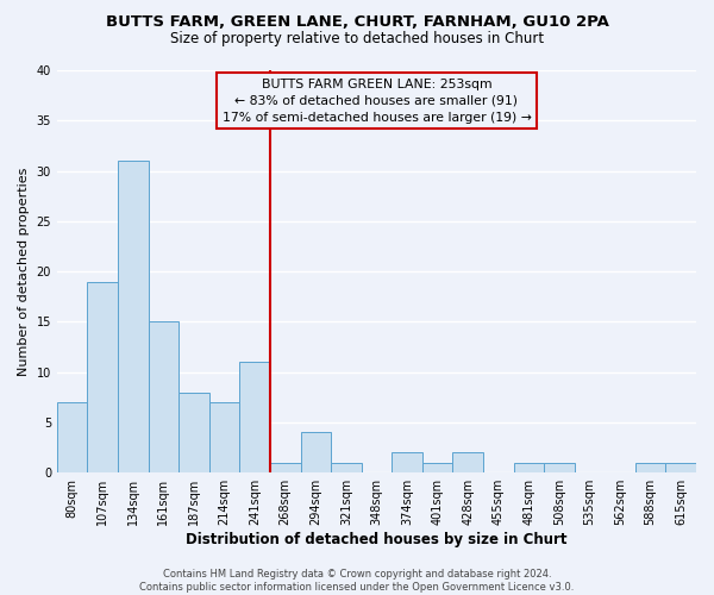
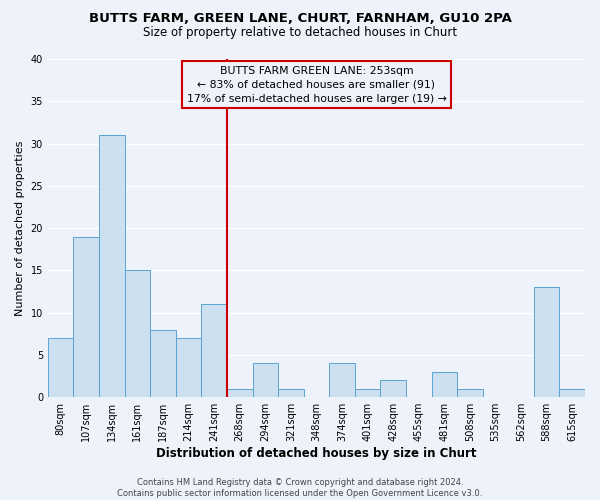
374sqm: 2 -> 4
481sqm: 1 -> 3
588sqm: 1 -> 13
